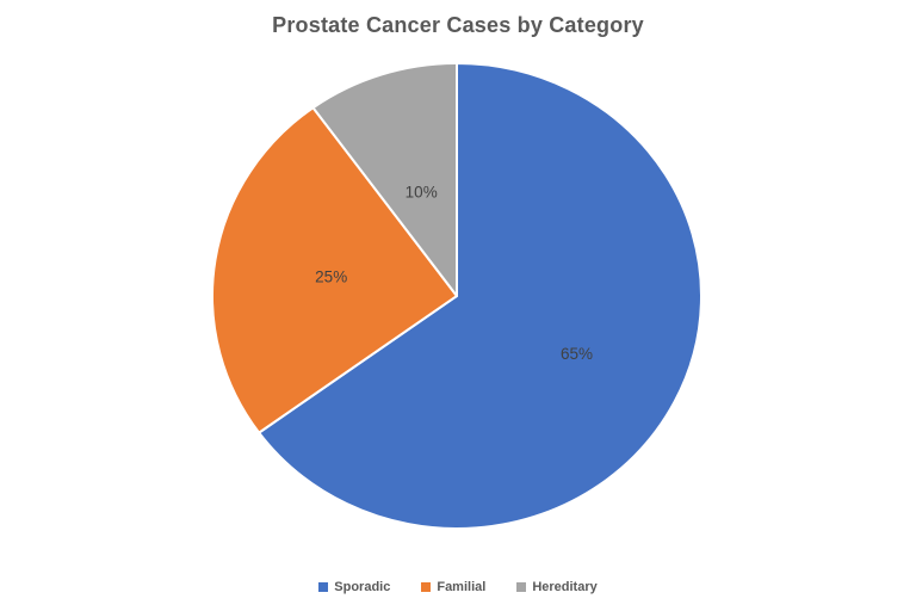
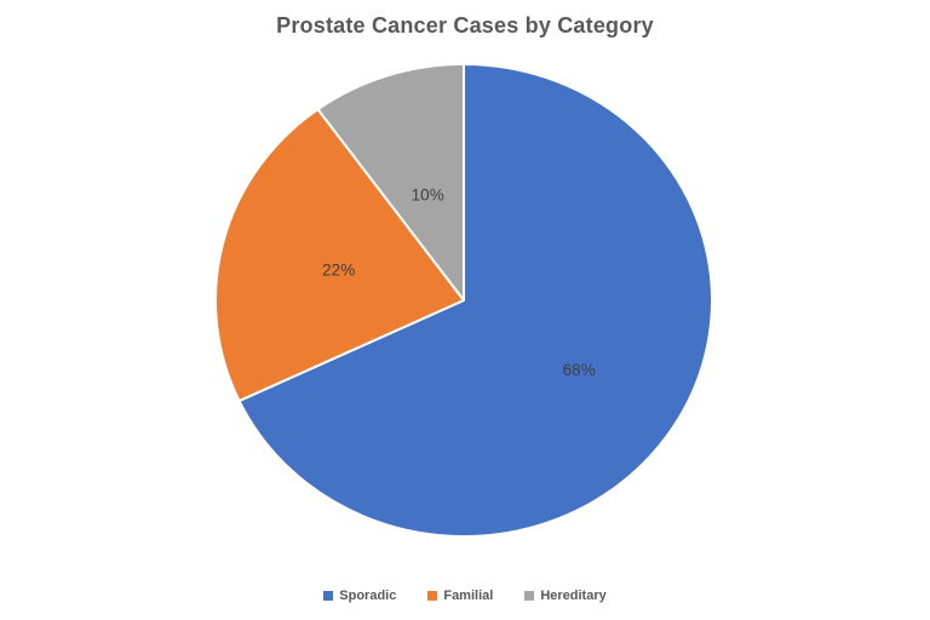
Sporadic: 65% -> 68%
Familial: 25% -> 22%
